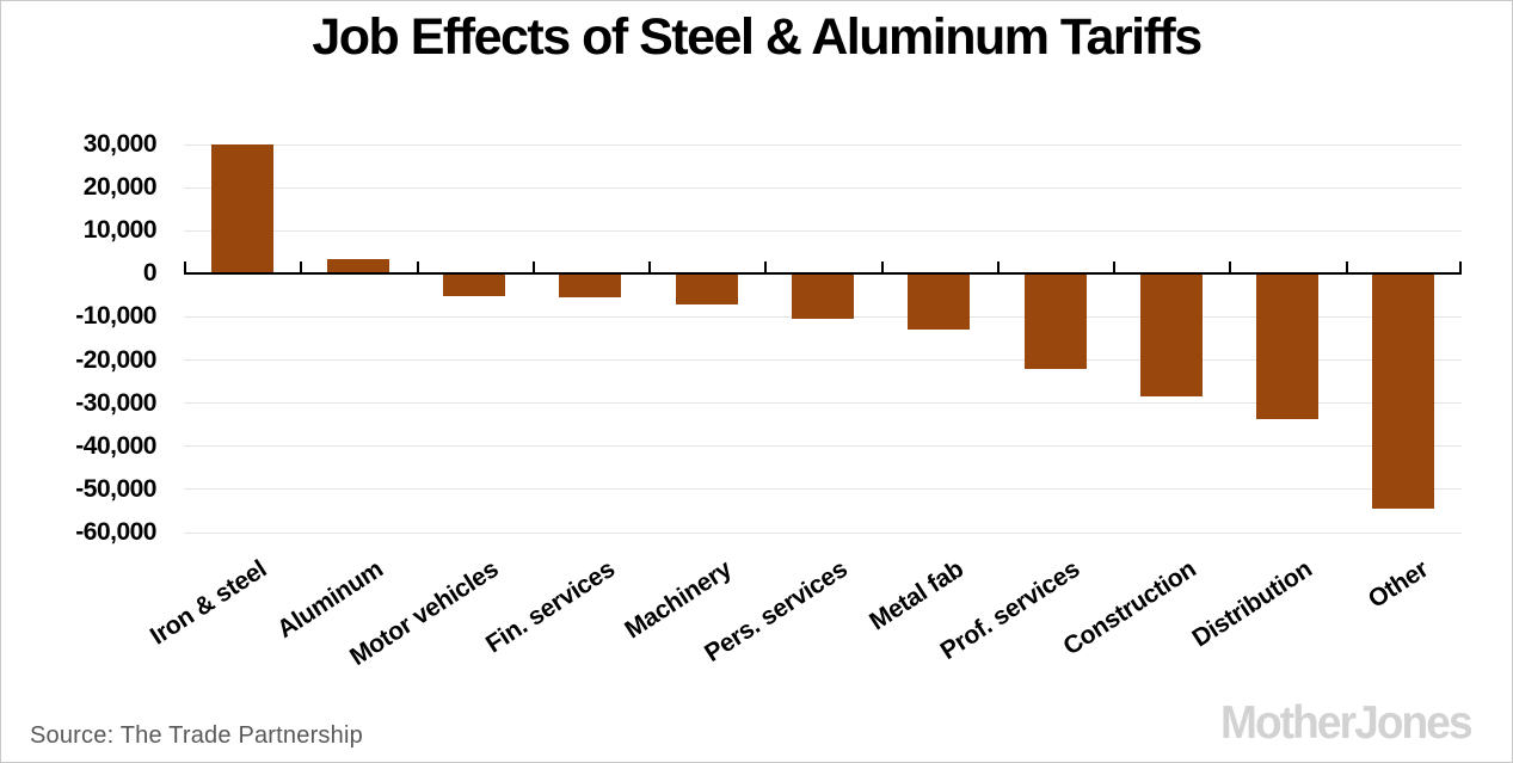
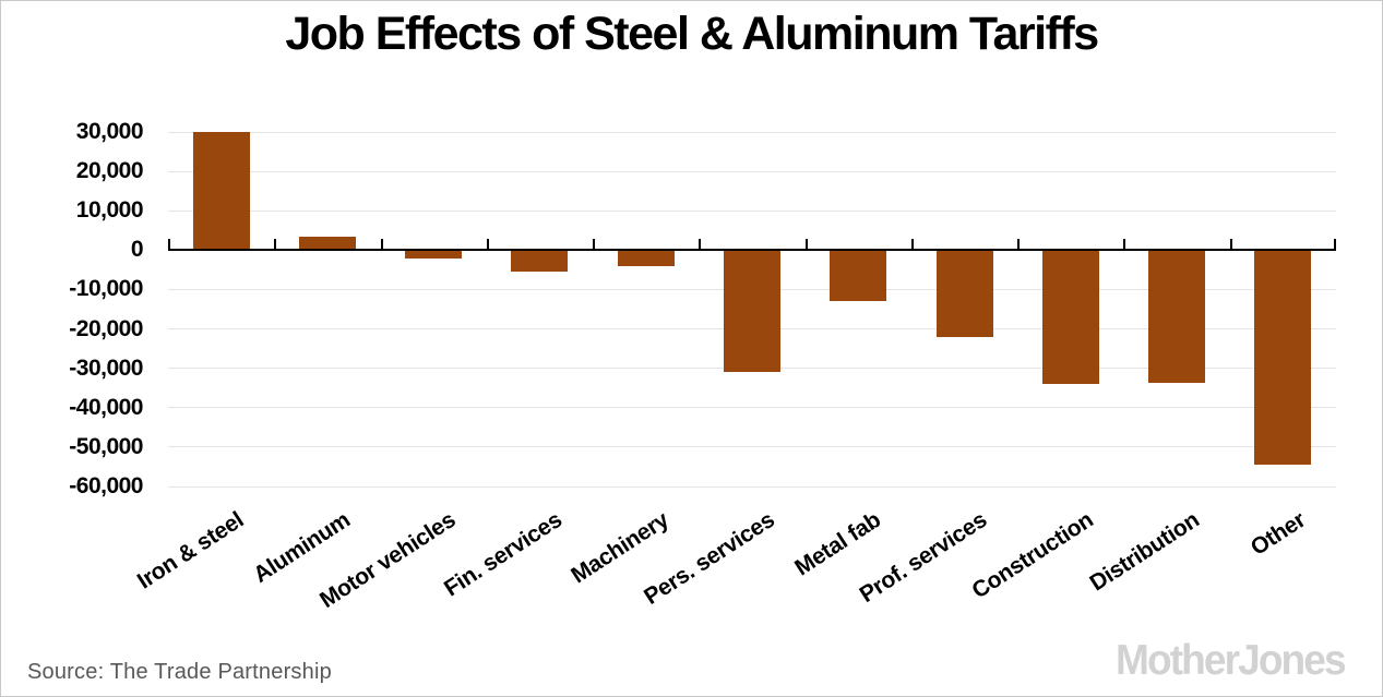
Motor vehicles: -5000 -> -2000
Machinery: -7000 -> -4000
Pers. services: -10000 -> -31000
Construction: -28000 -> -34000
